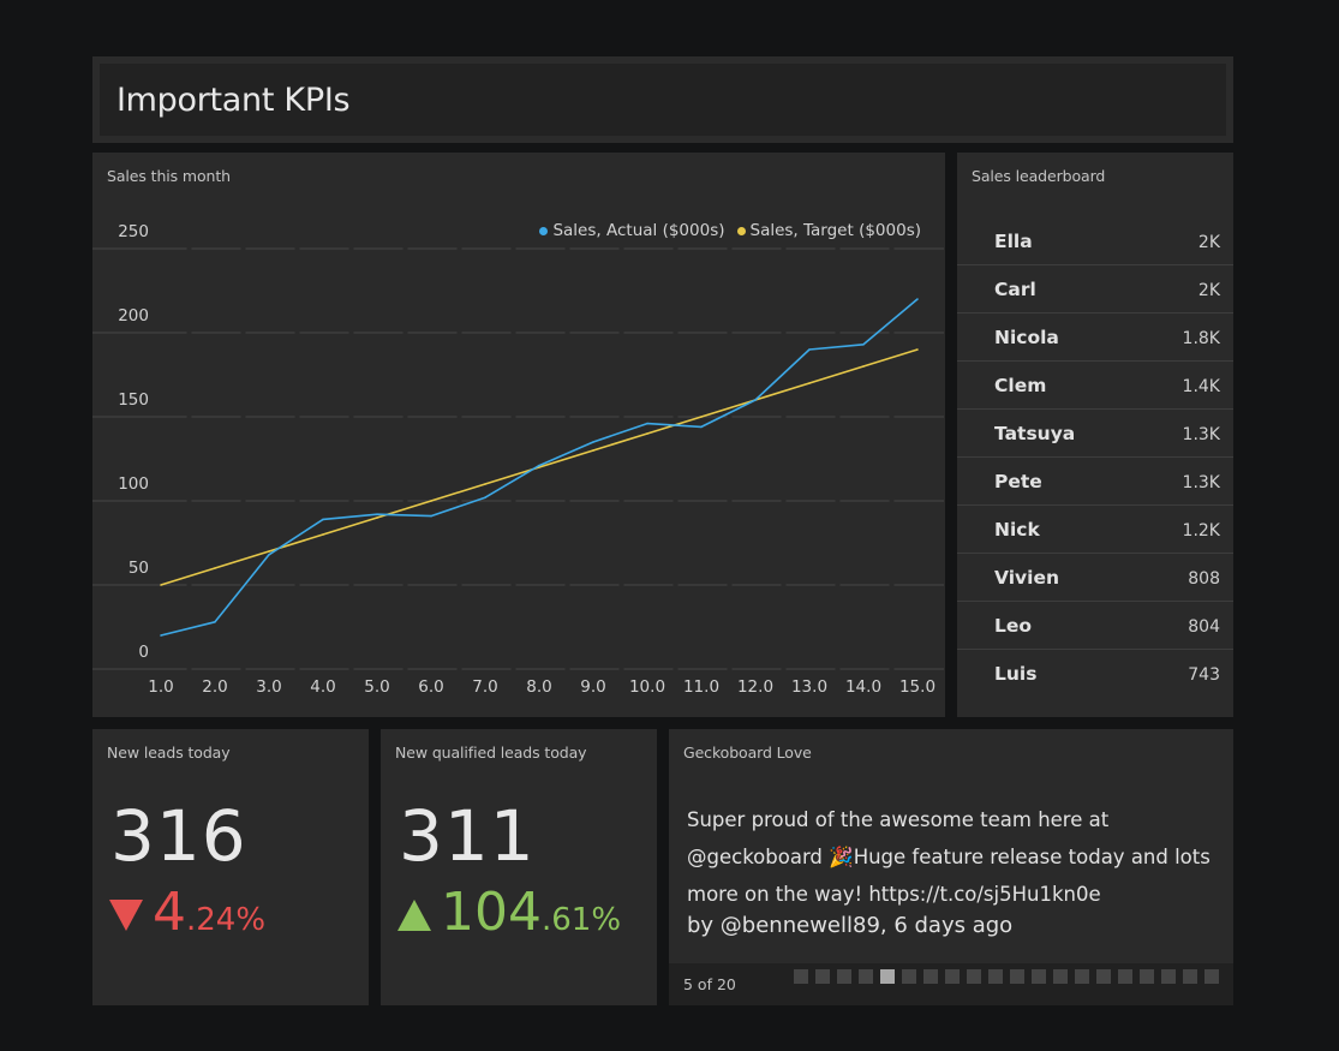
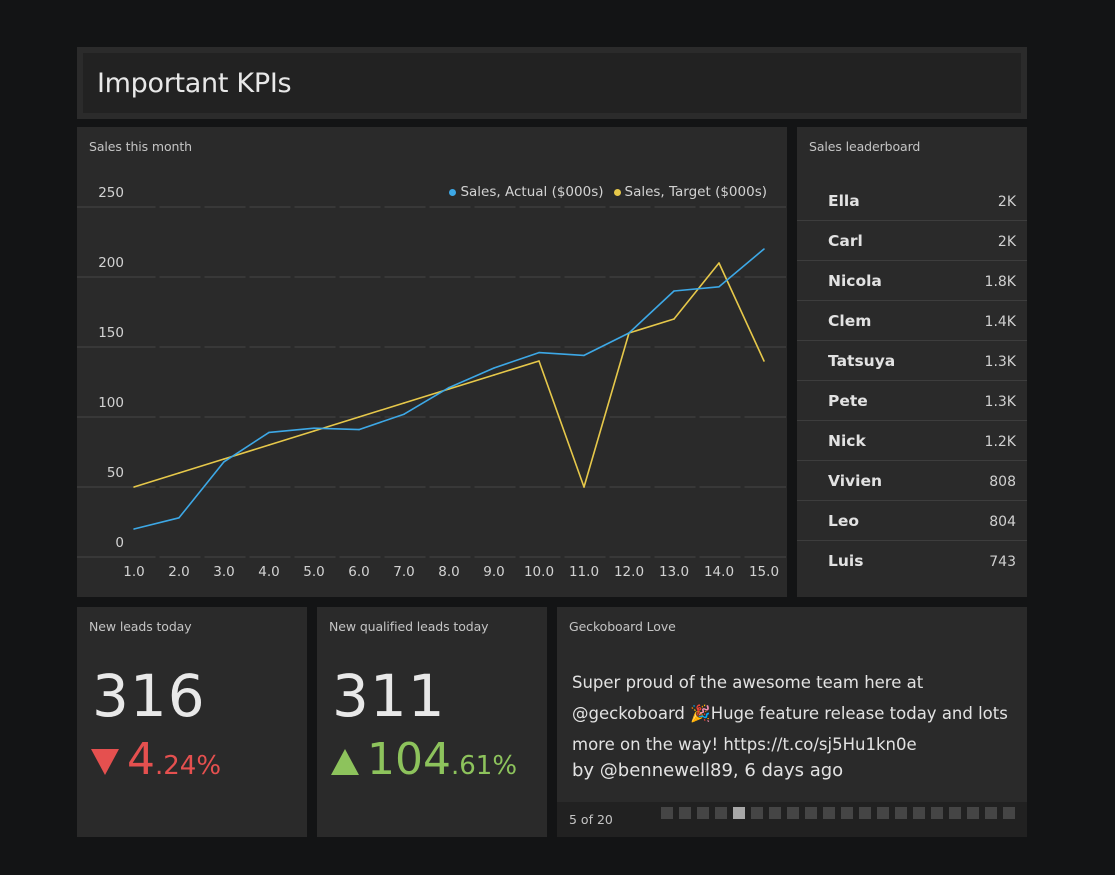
Sales, Target ($000s)/11.0: 150 -> 50
Sales, Target ($000s)/14.0: 180 -> 210
Sales, Target ($000s)/15.0: 190 -> 140
